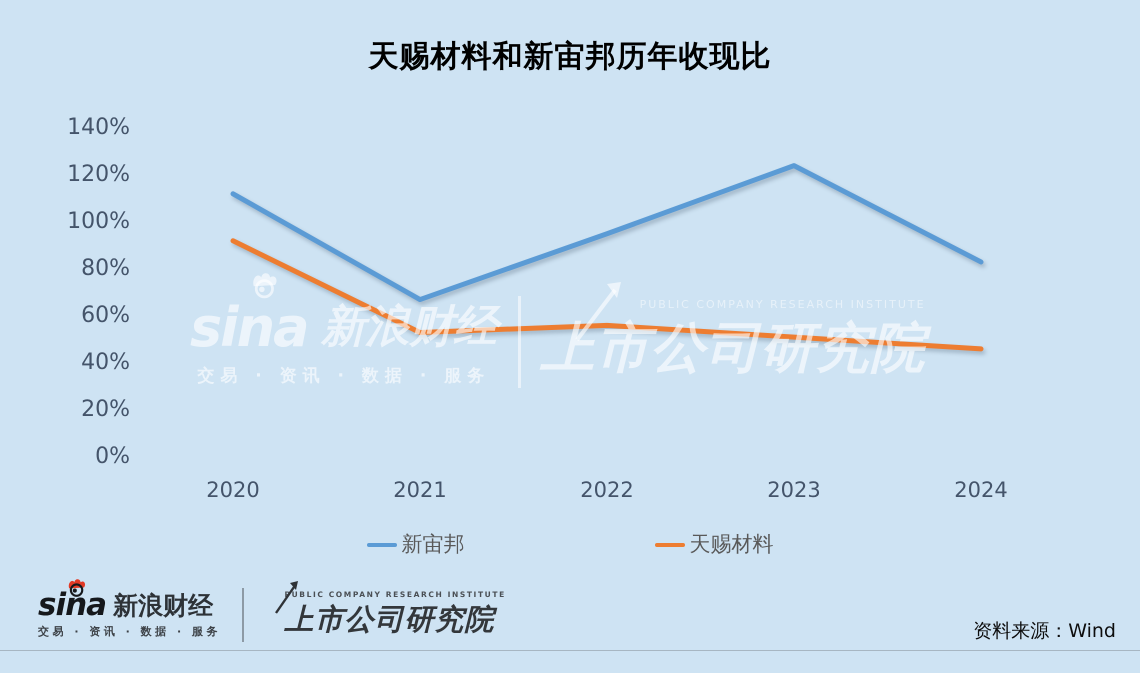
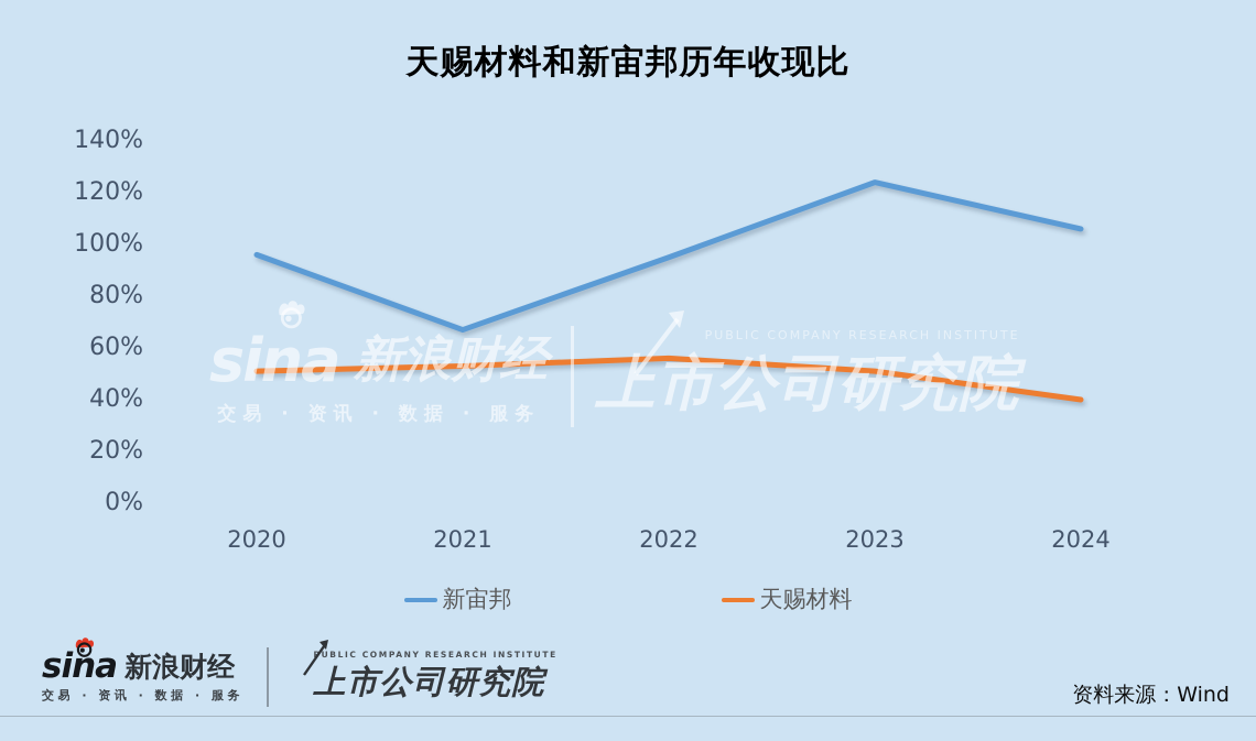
新宙邦/2020: 112% -> 96%
天赐材料/2020: 92% -> 51%
新宙邦/2024: 83% -> 106%
天赐材料/2024: 46% -> 40%
